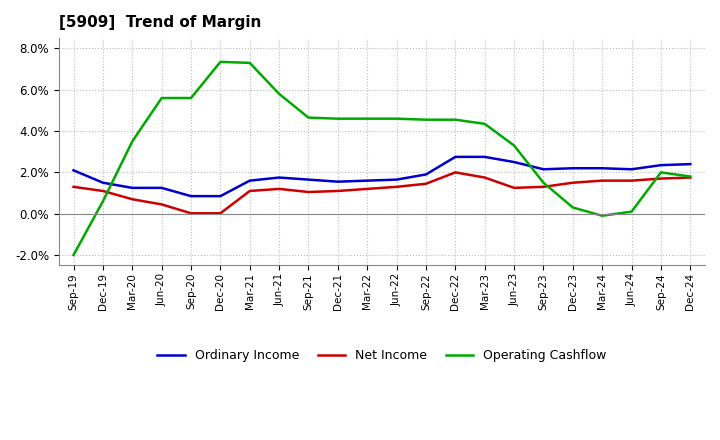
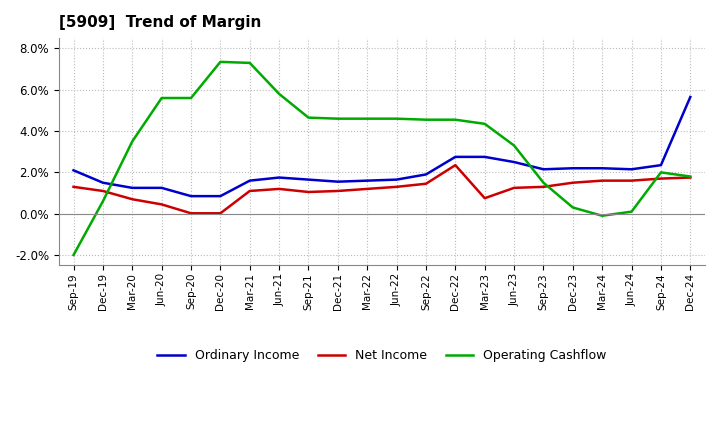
Net Income/Dec-22: 2.00% -> 2.35%
Net Income/Mar-23: 1.75% -> 0.75%
Ordinary Income/Dec-24: 2.40% -> 5.65%
